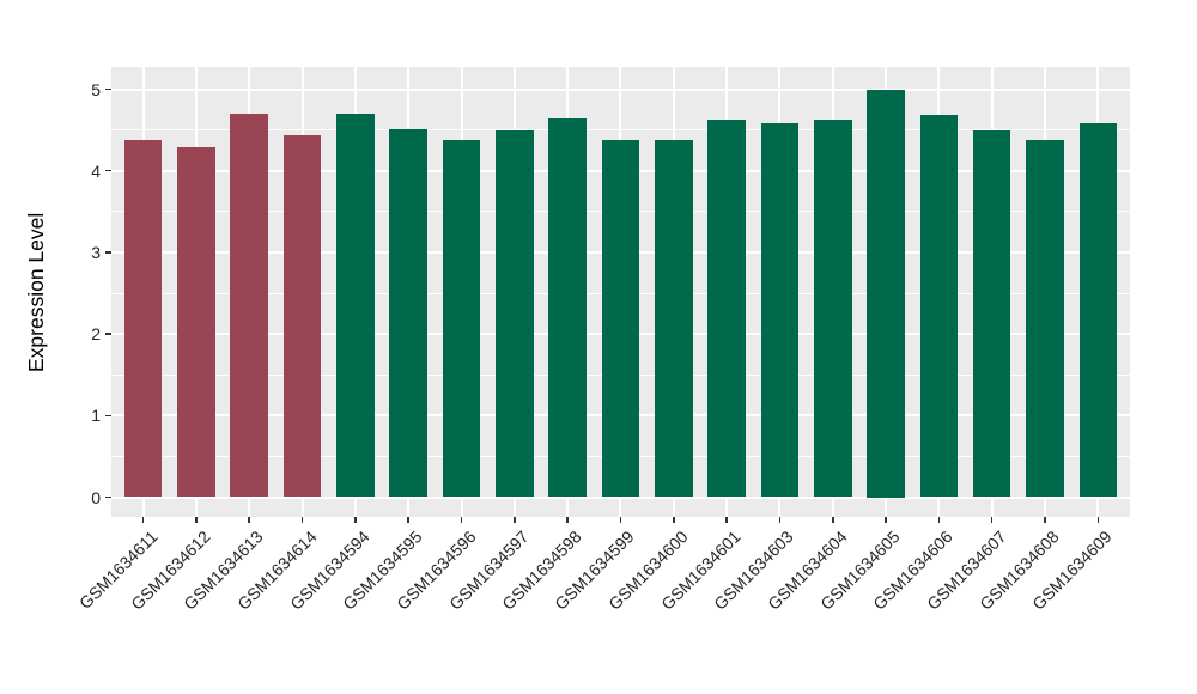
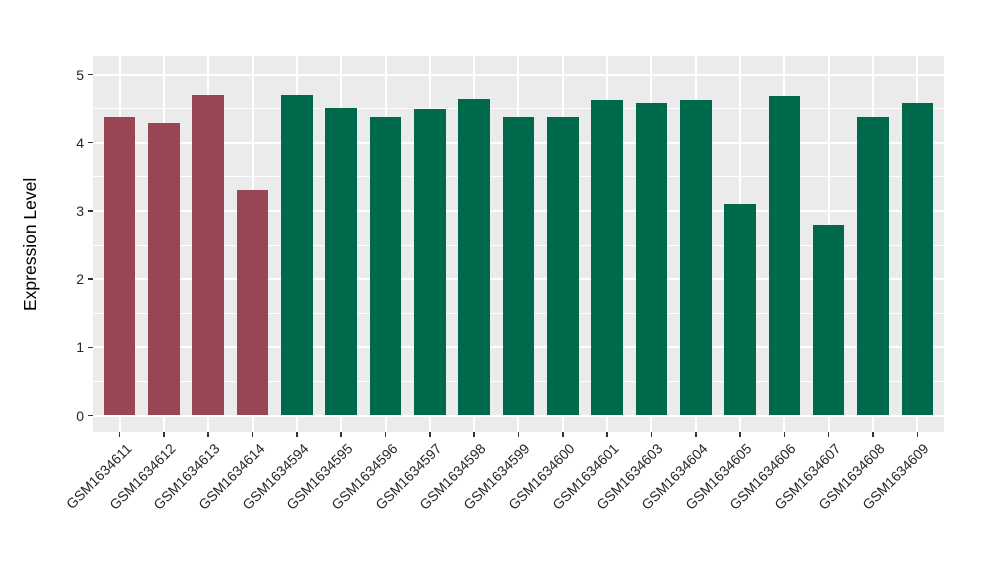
GSM1634614: 4.4 -> 3.3
GSM1634605: 5.0 -> 3.1
GSM1634607: 4.5 -> 2.8
